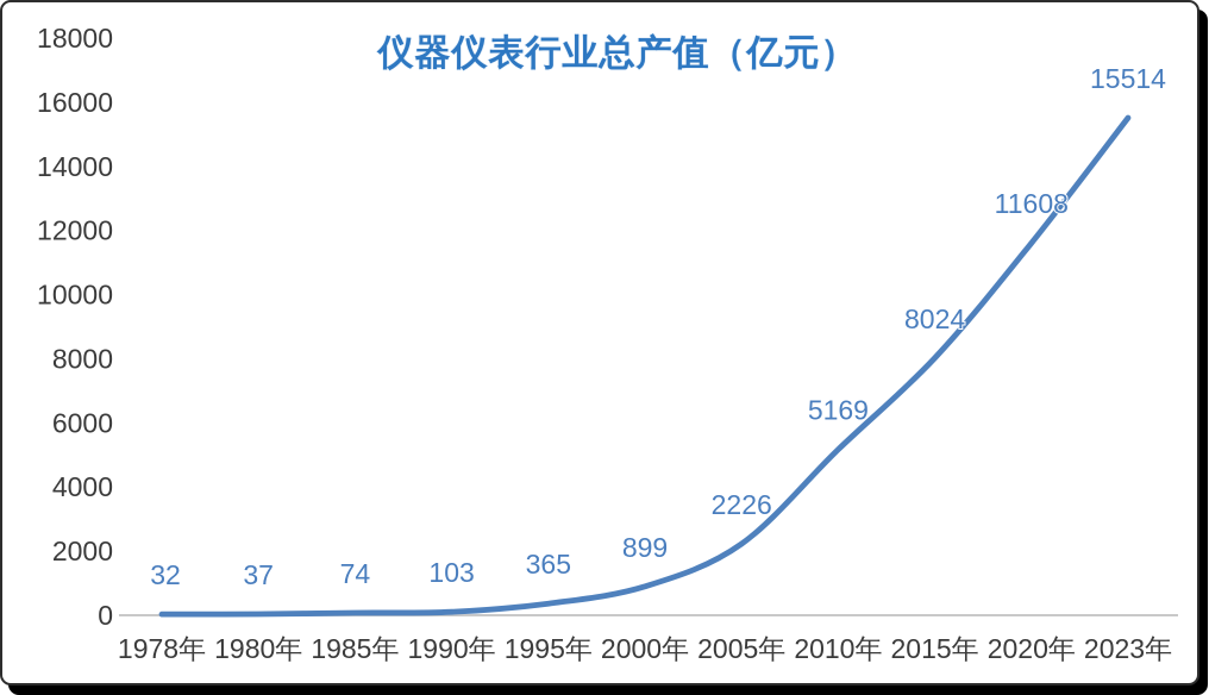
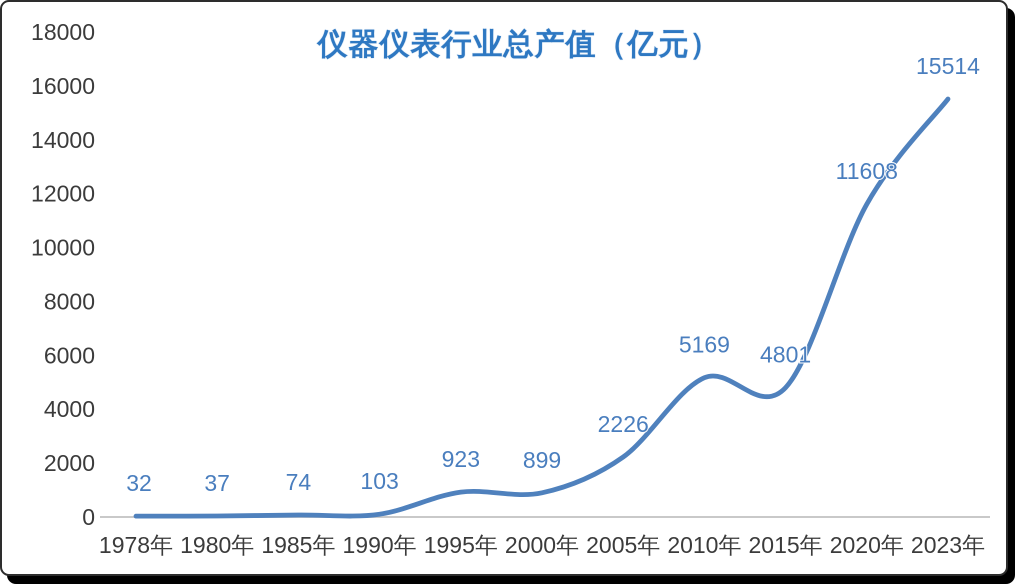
1995年: 365 -> 923
2015年: 8024 -> 4801
